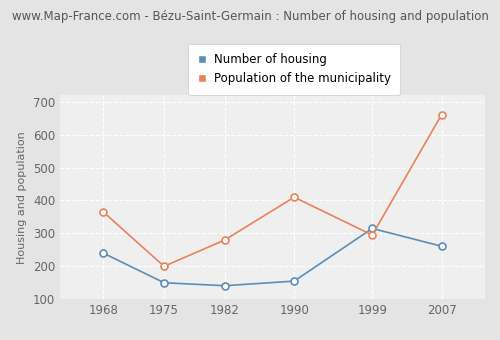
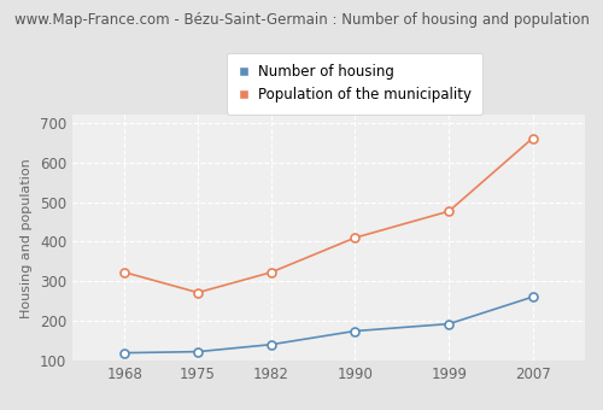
Number of housing/1968: 240 -> 120
Population of the municipality/1968: 365 -> 323
Number of housing/1975: 150 -> 123
Population of the municipality/1975: 200 -> 272
Population of the municipality/1982: 280 -> 323
Number of housing/1990: 155 -> 175
Number of housing/1999: 315 -> 193
Population of the municipality/1999: 295 -> 477
